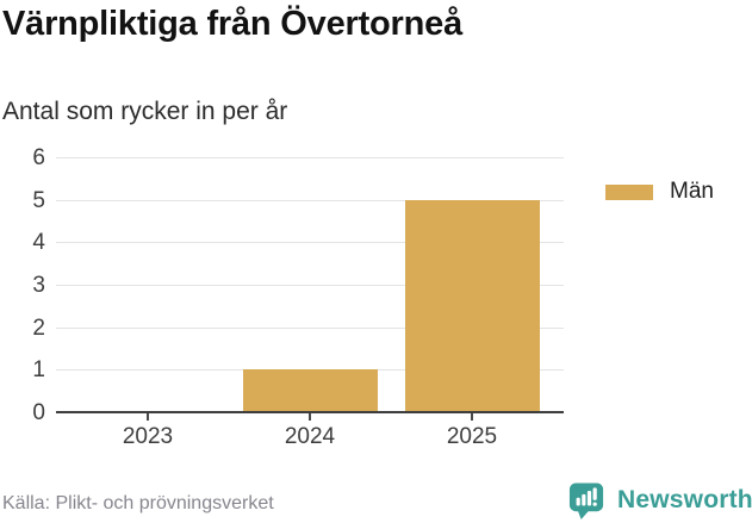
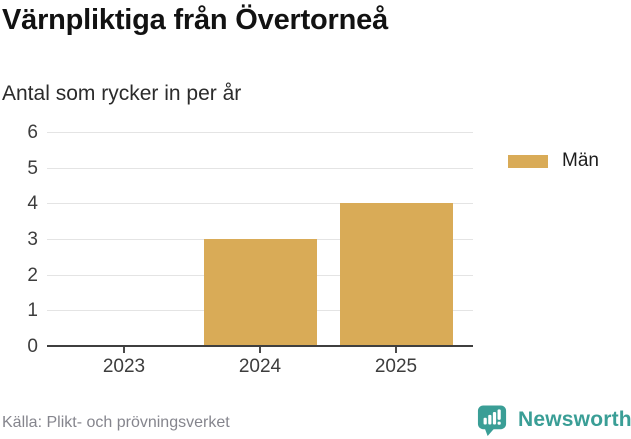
2024: 1 -> 3
2025: 5 -> 4
